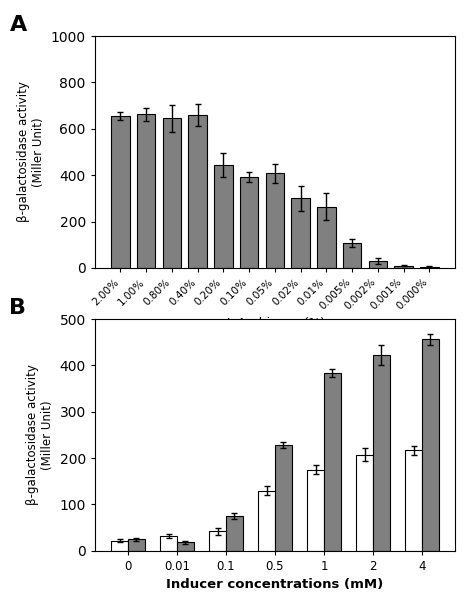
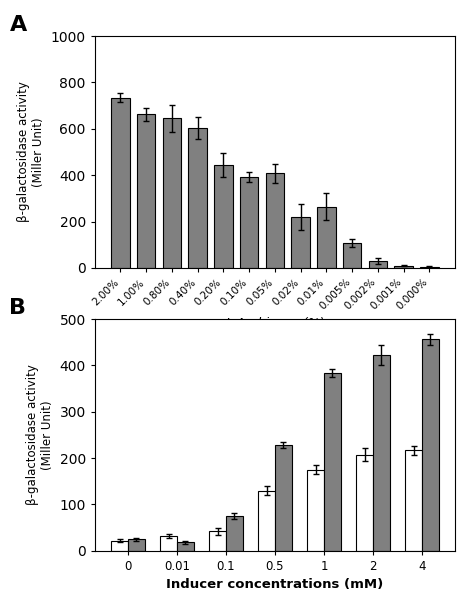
2.00%: 655 -> 735
0.40%: 660 -> 605
0.02%: 300 -> 220
